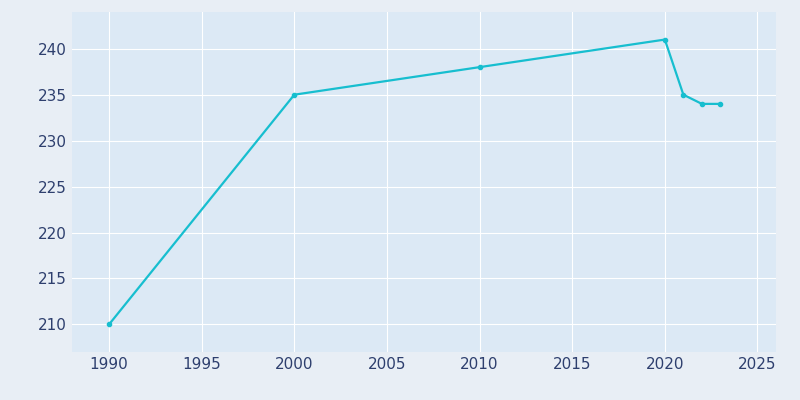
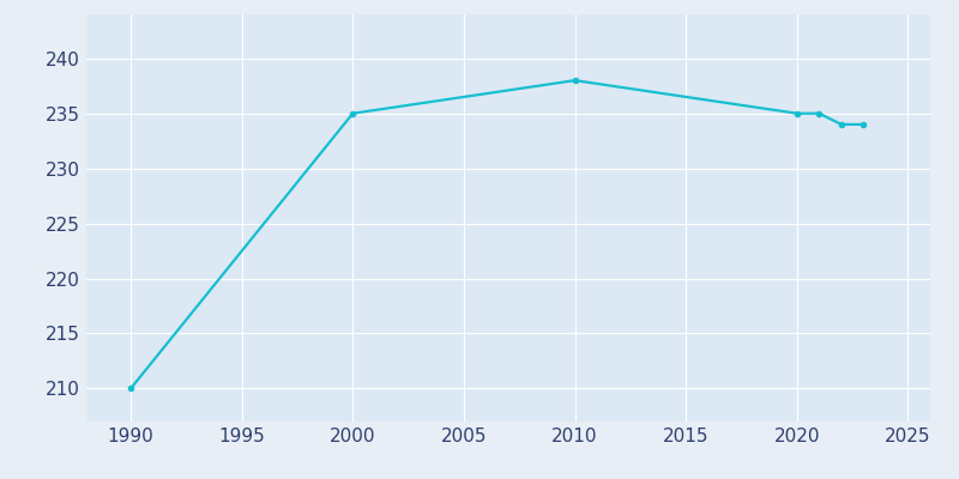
2020: 241 -> 235
